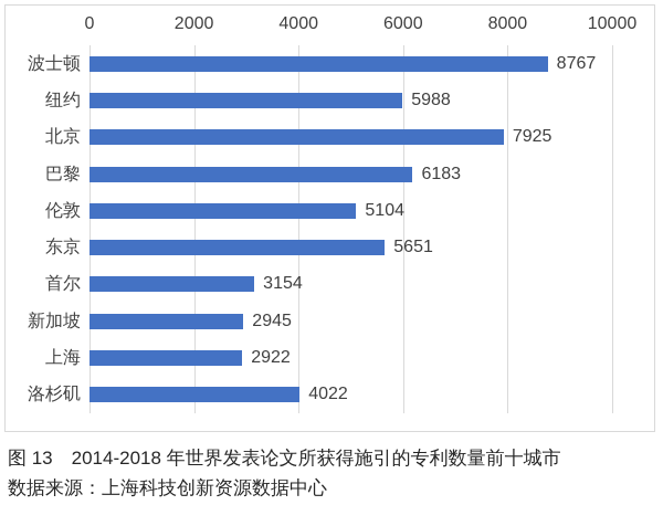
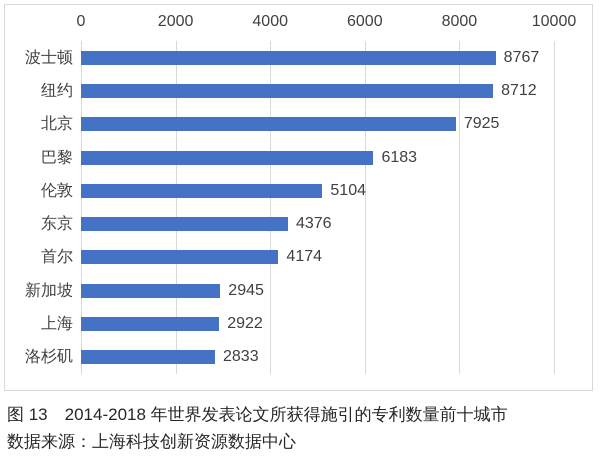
纽约: 5988 -> 8712
东京: 5651 -> 4376
首尔: 3154 -> 4174
洛杉矶: 4022 -> 2833
